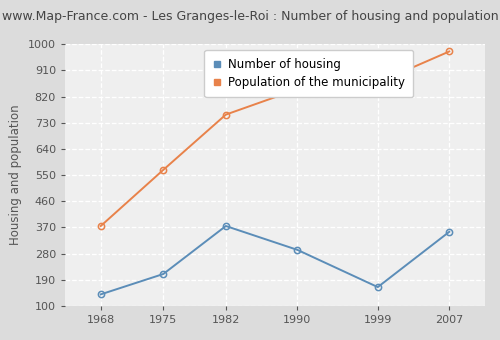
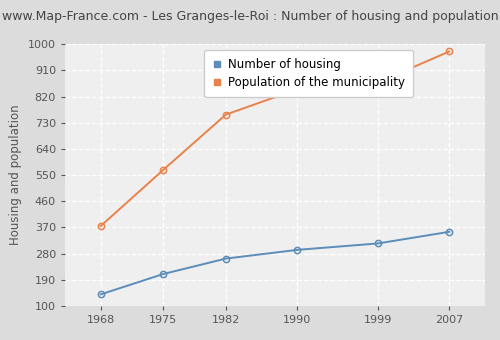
Number of housing/1982: 375 -> 263
Number of housing/1999: 165 -> 315
